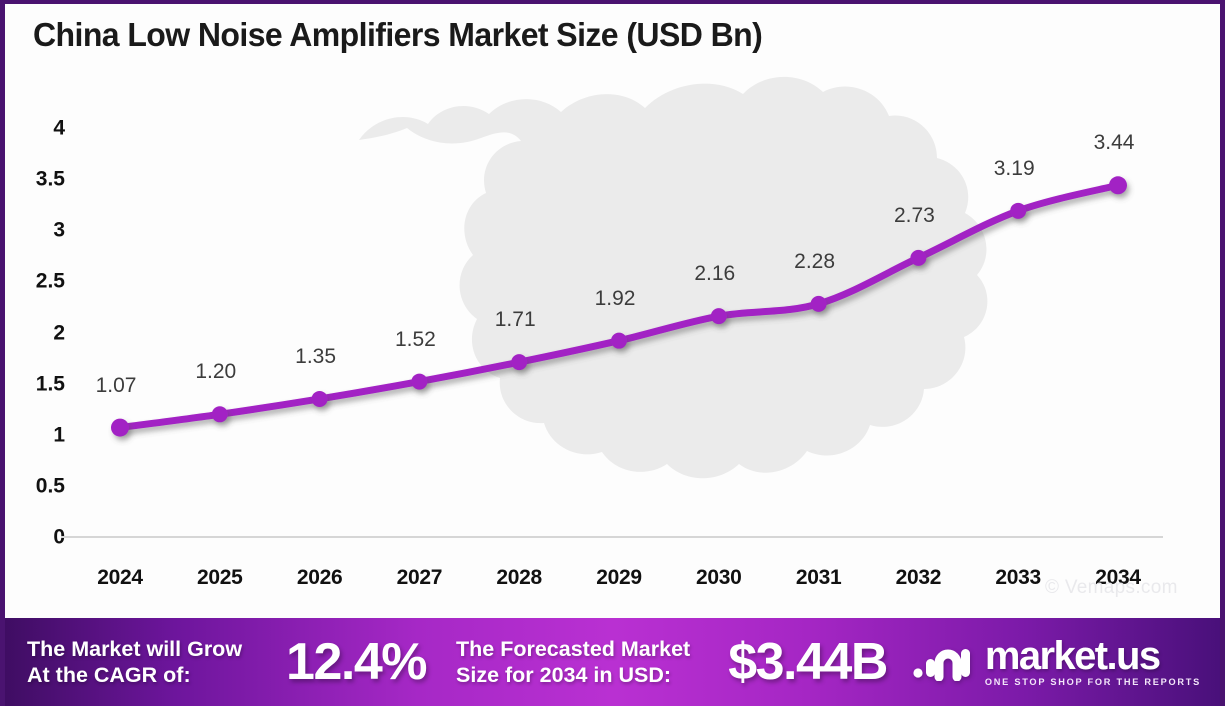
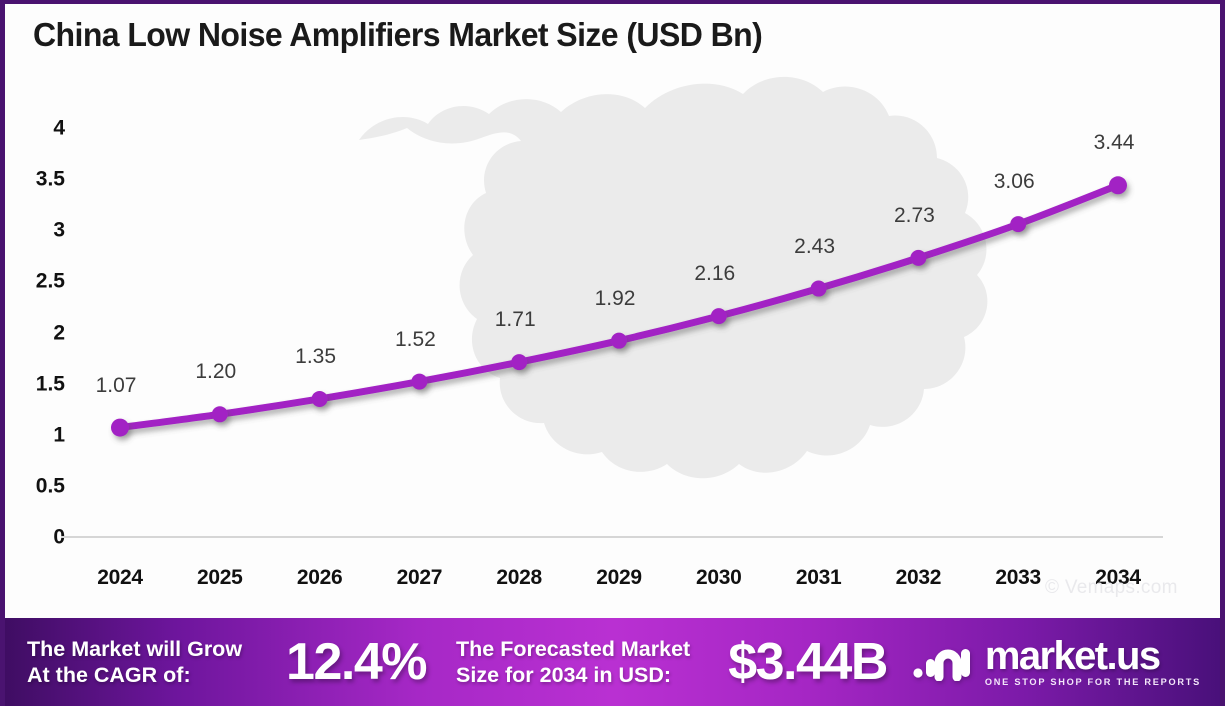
2031: 2.28 -> 2.43
2033: 3.19 -> 3.06
